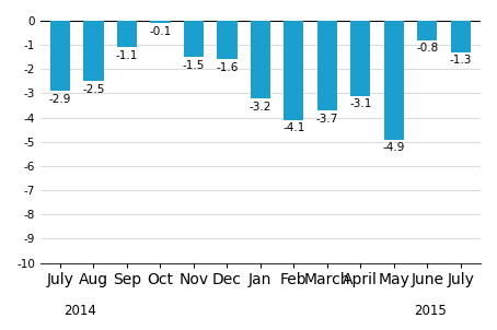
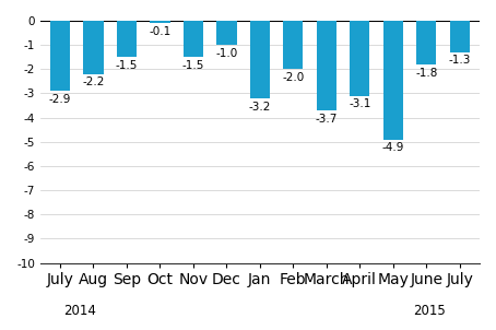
Aug: -2.5 -> -2.2
Sep: -1.1 -> -1.5
Dec: -1.6 -> -1.0
Feb: -4.1 -> -2.0
June: -0.8 -> -1.8
